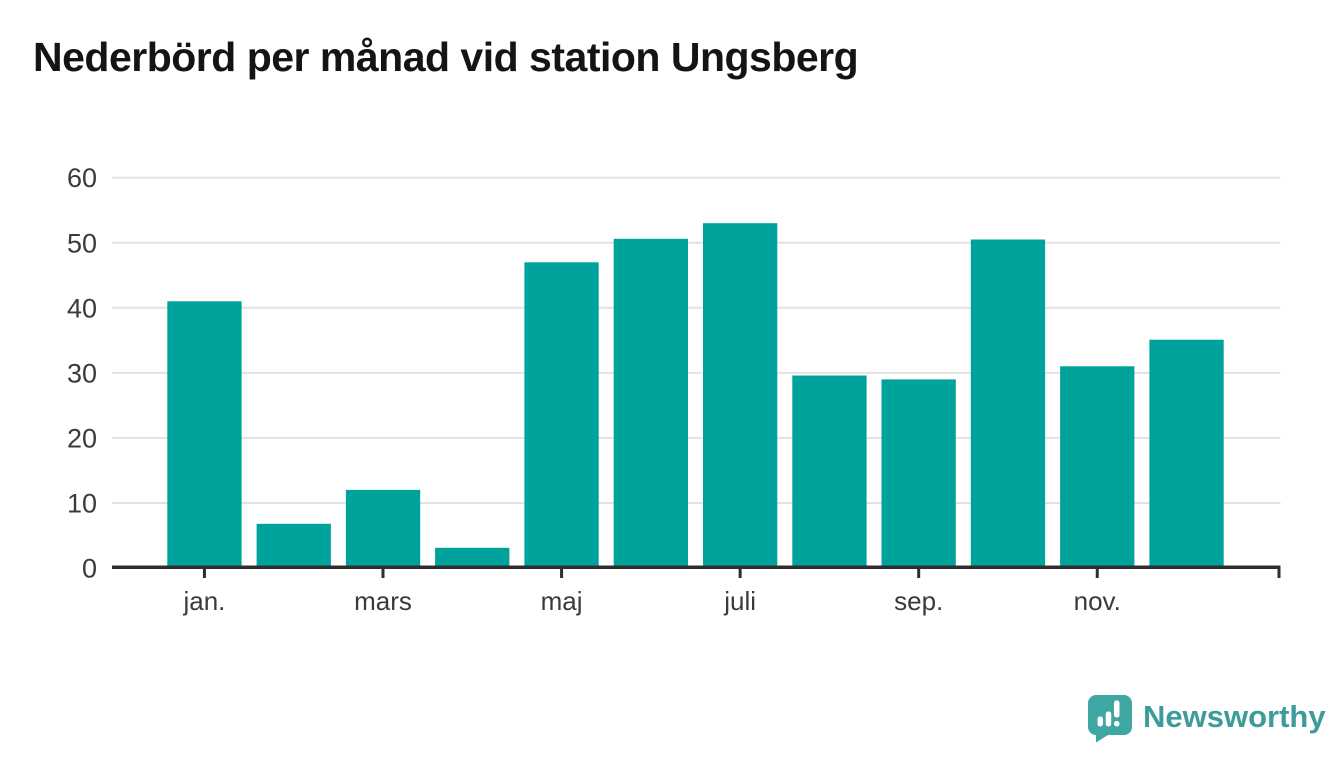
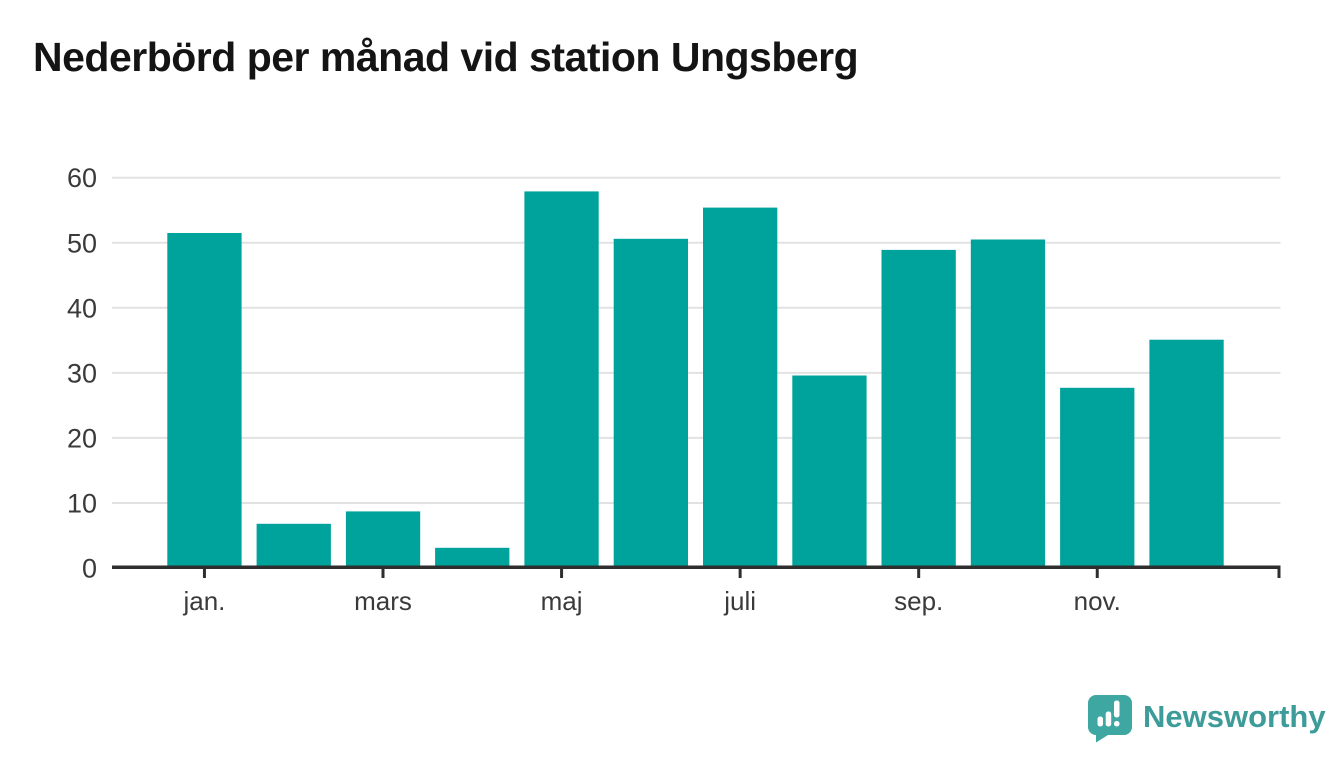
jan.: 41 -> 52
mars: 12 -> 9
maj: 47 -> 58
juli: 53 -> 55
sep.: 29 -> 49
nov.: 31 -> 28
